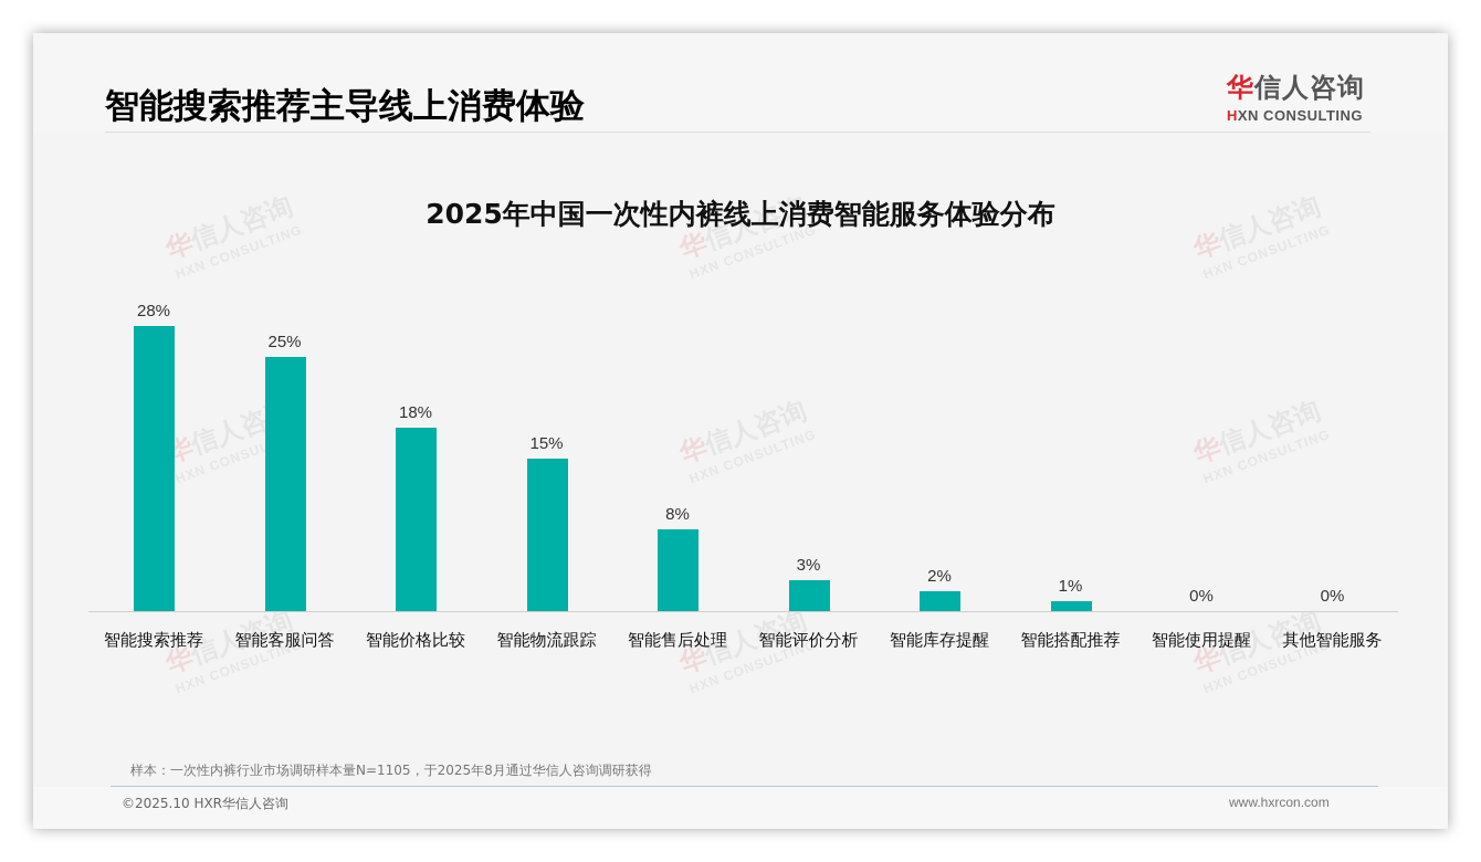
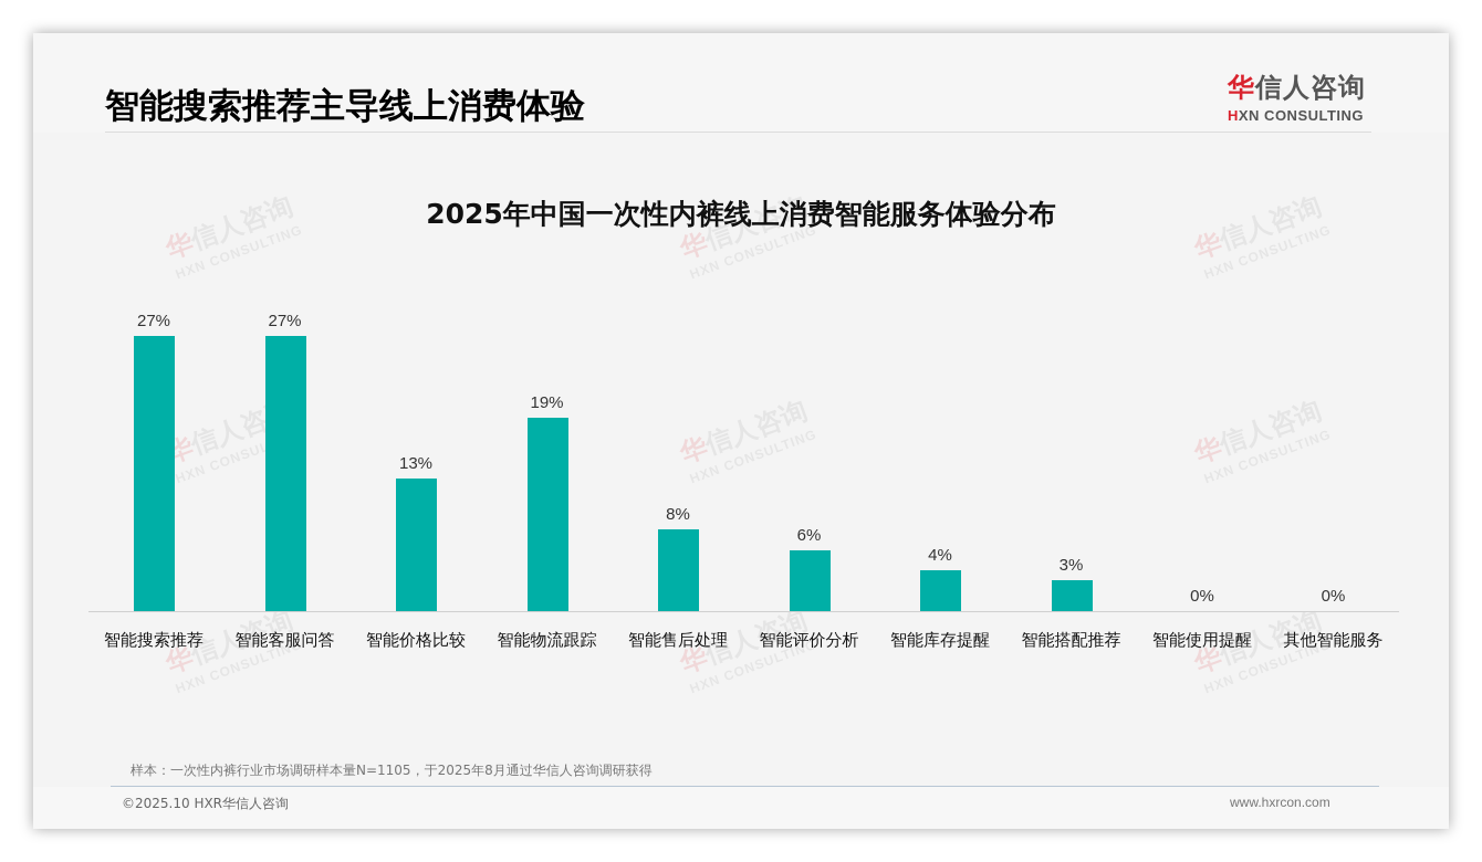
智能搜索推荐: 28% -> 27%
智能客服问答: 25% -> 27%
智能价格比较: 18% -> 13%
智能物流跟踪: 15% -> 19%
智能评价分析: 3% -> 6%
智能库存提醒: 2% -> 4%
智能搭配推荐: 1% -> 3%
